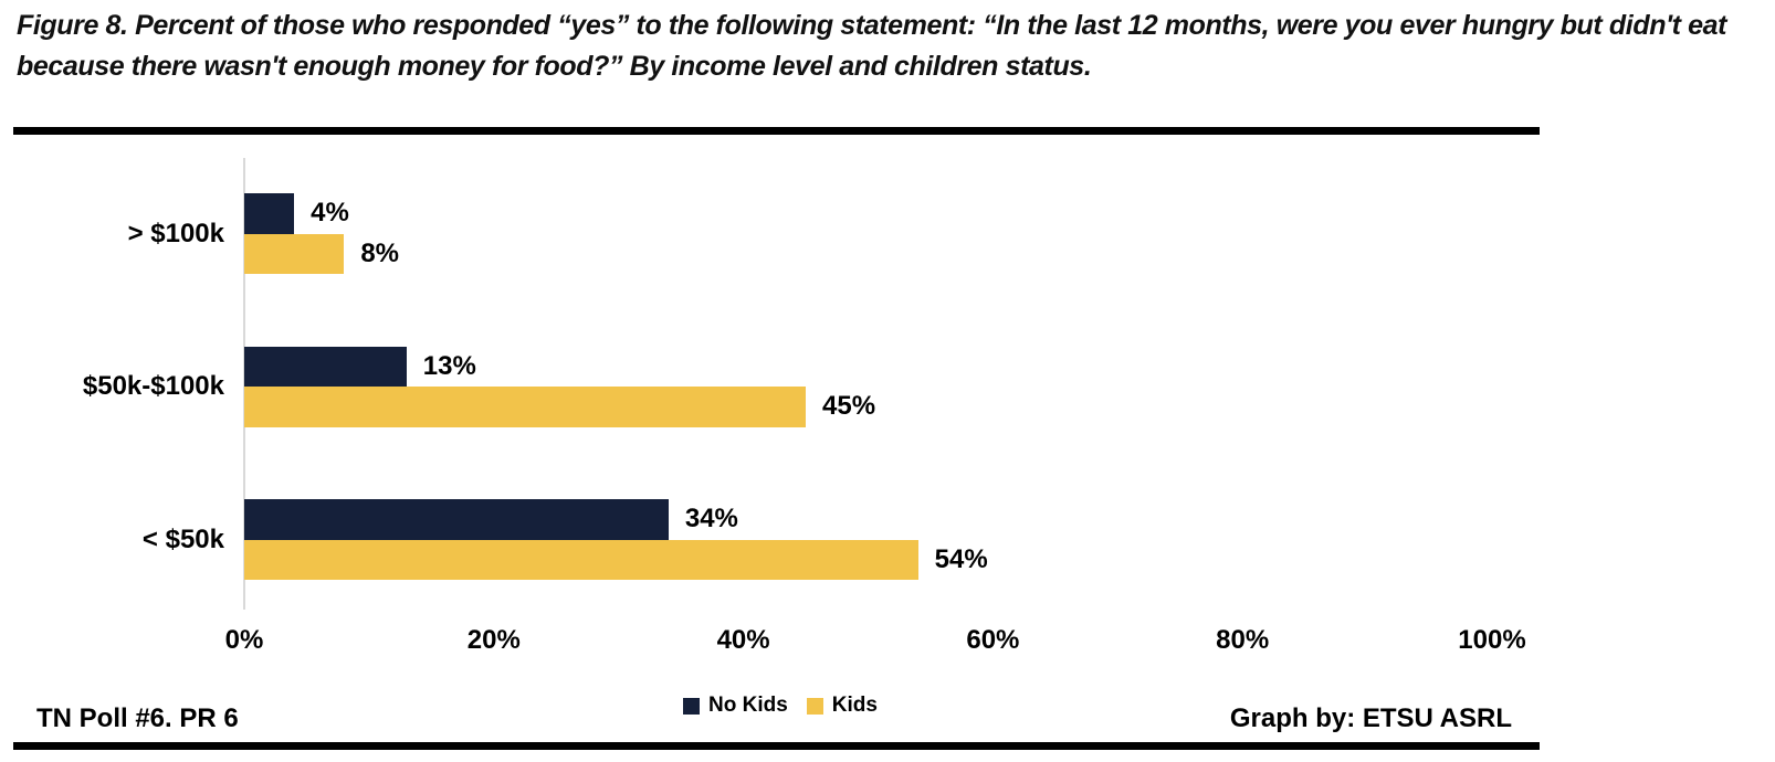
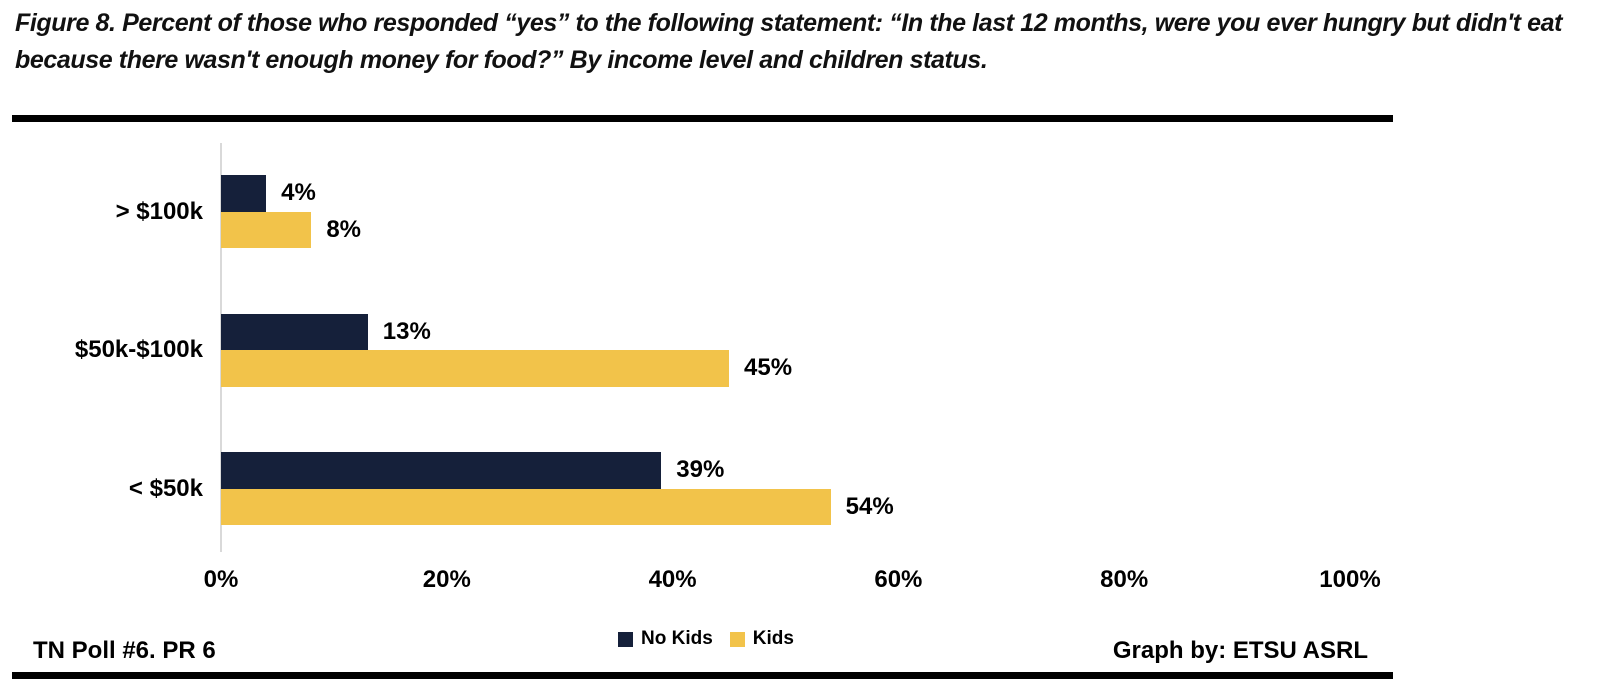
No Kids/< $50k: 34% -> 39%
